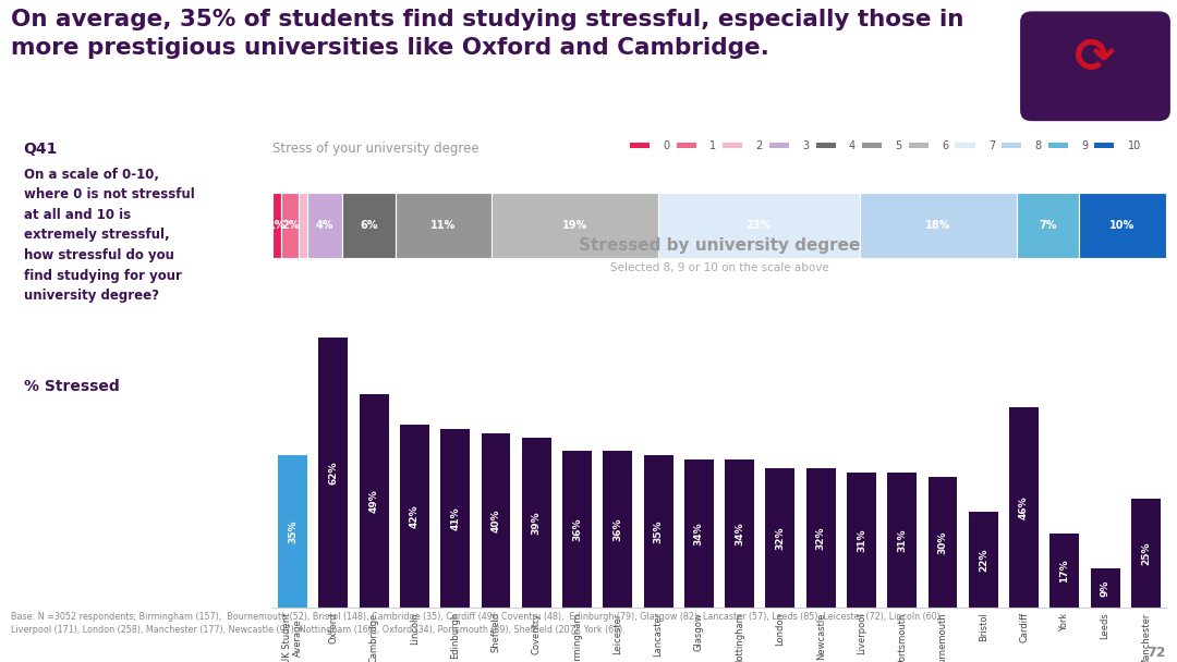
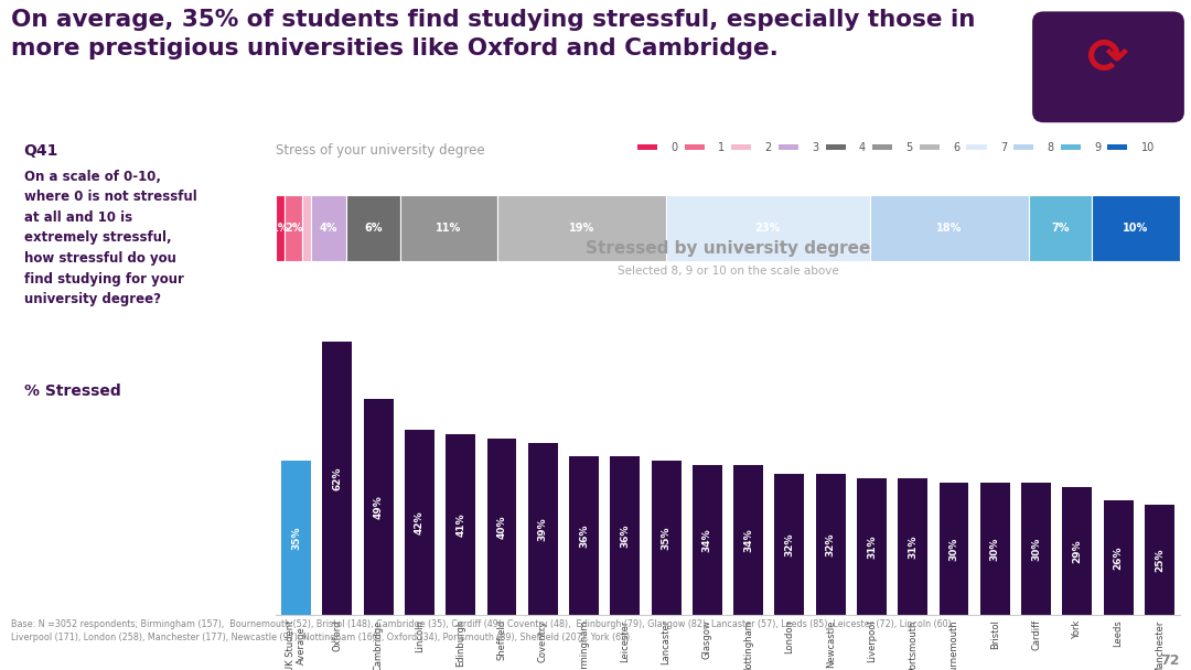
Bristol: 22% -> 30%
Cardiff: 46% -> 30%
York: 17% -> 29%
Leeds: 9% -> 26%
